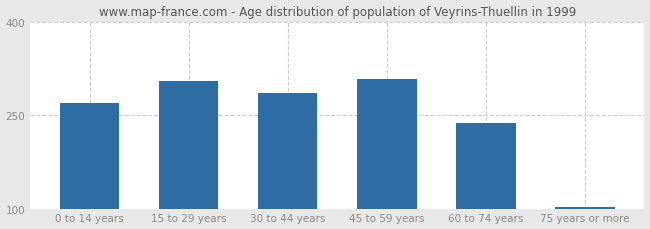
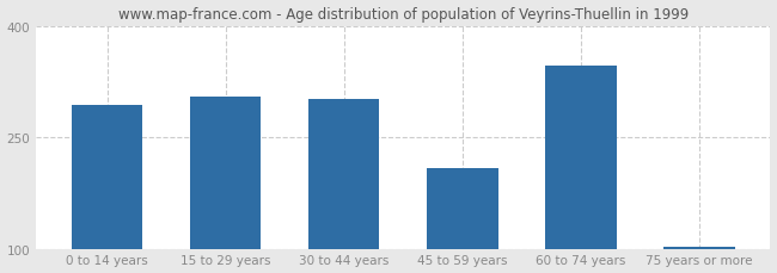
0 to 14 years: 270 -> 294
30 to 44 years: 285 -> 302
45 to 59 years: 307 -> 208
60 to 74 years: 238 -> 346
